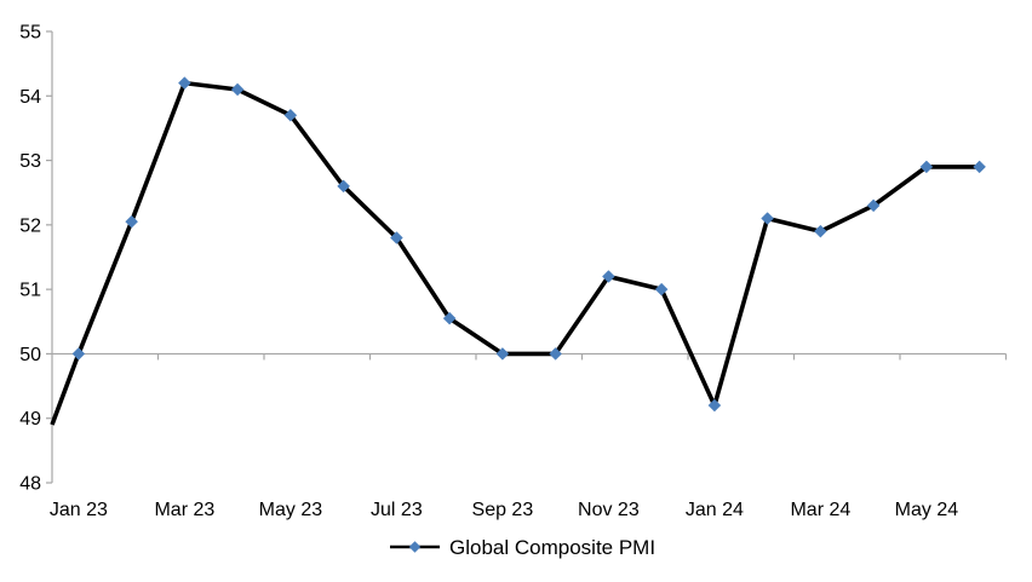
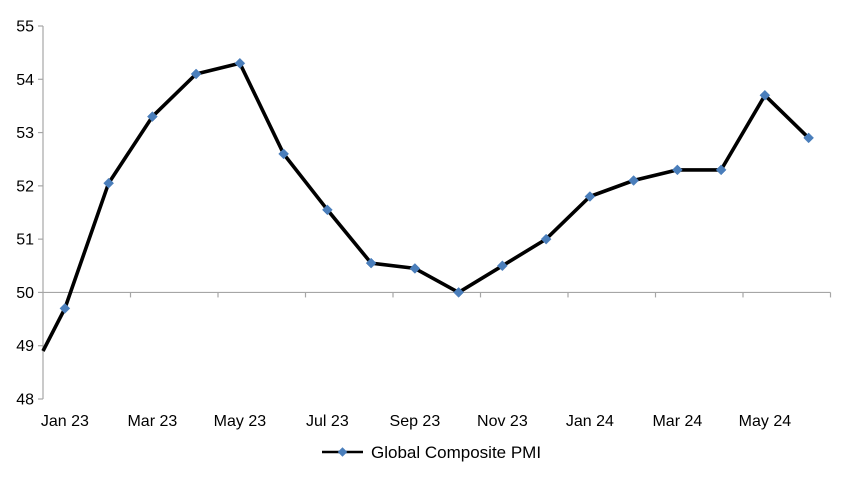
Jan 23: 50.0 -> 49.7
Mar 23: 54.2 -> 53.3
May 23: 53.7 -> 54.3
Jul 23: 51.8 -> 51.5
Sep 23: 50.0 -> 50.5
Nov 23: 51.2 -> 50.5
Jan 24: 49.2 -> 51.8
Mar 24: 51.9 -> 52.3
May 24: 52.9 -> 53.7
